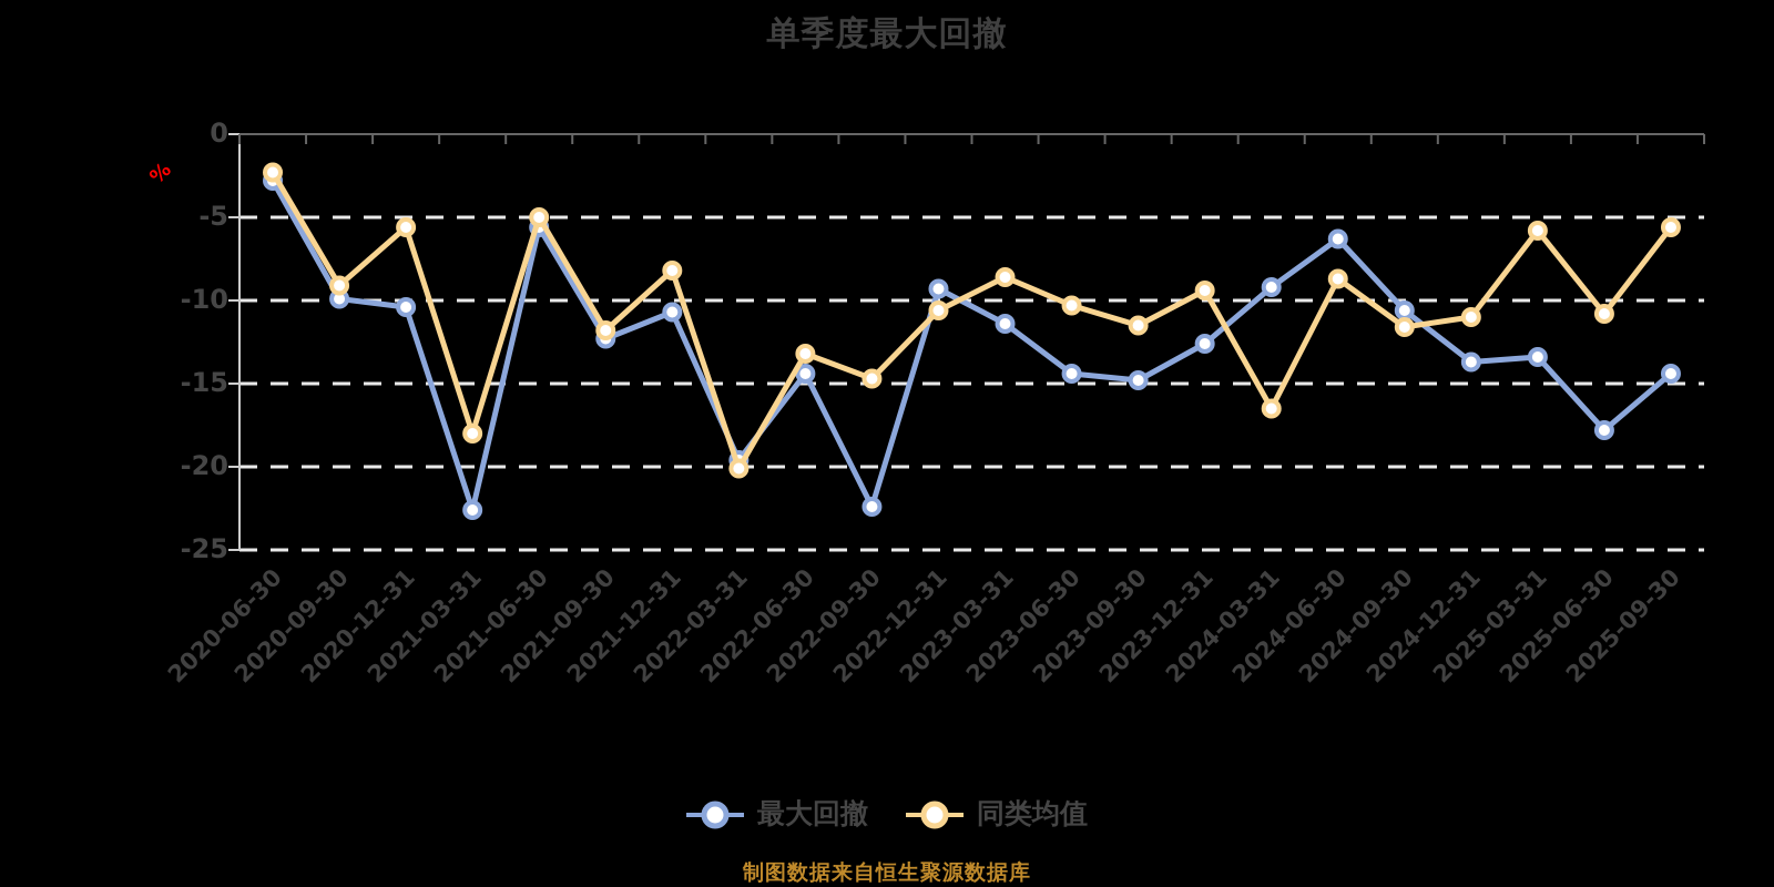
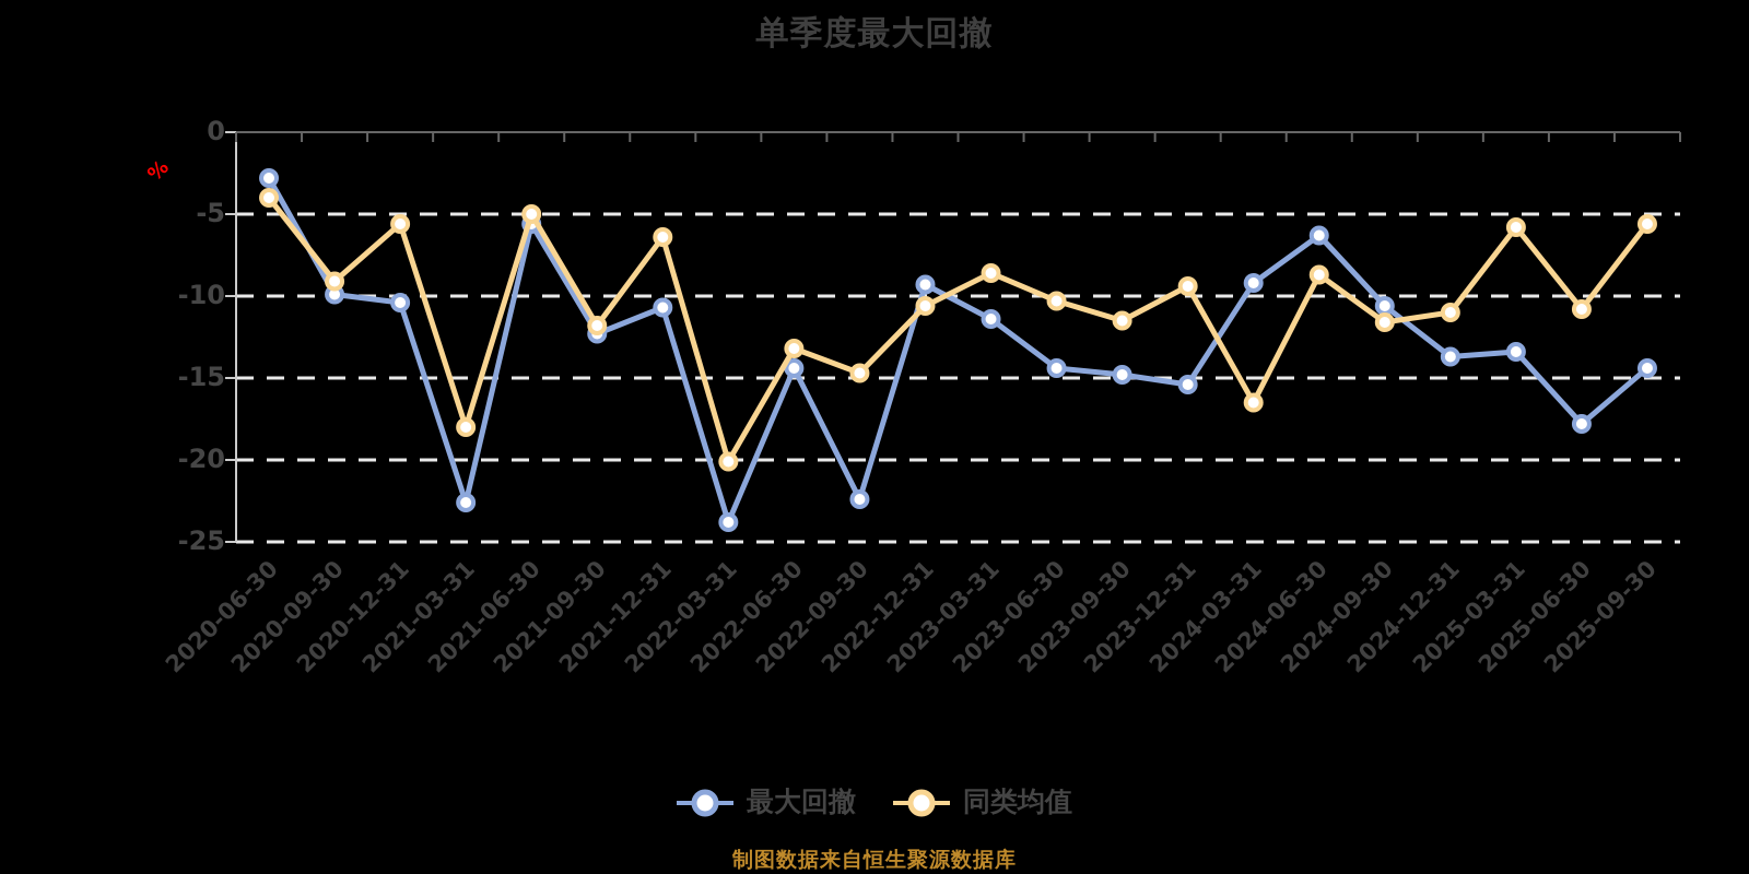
同类均值/2020-06-30: -2.3 -> -4.0
同类均值/2021-12-31: -8.2 -> -6.4
最大回撤/2022-03-31: -19.6 -> -23.8
最大回撤/2023-12-31: -12.6 -> -15.4
